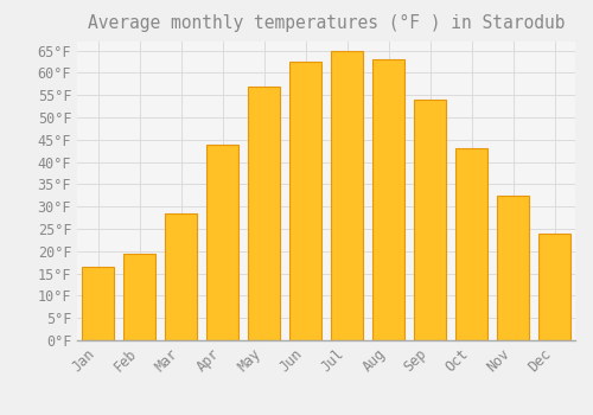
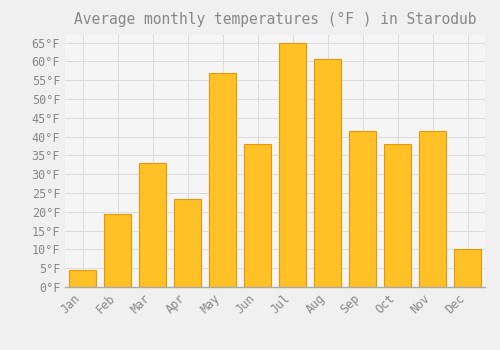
Jan: 16.5°F -> 4.5°F
Mar: 28.5°F -> 33.0°F
Apr: 44.0°F -> 23.5°F
Jun: 62.5°F -> 38.0°F
Aug: 63.0°F -> 60.5°F
Sep: 54.0°F -> 41.5°F
Oct: 43.0°F -> 38.0°F
Nov: 32.5°F -> 41.5°F
Dec: 24.0°F -> 10.0°F
